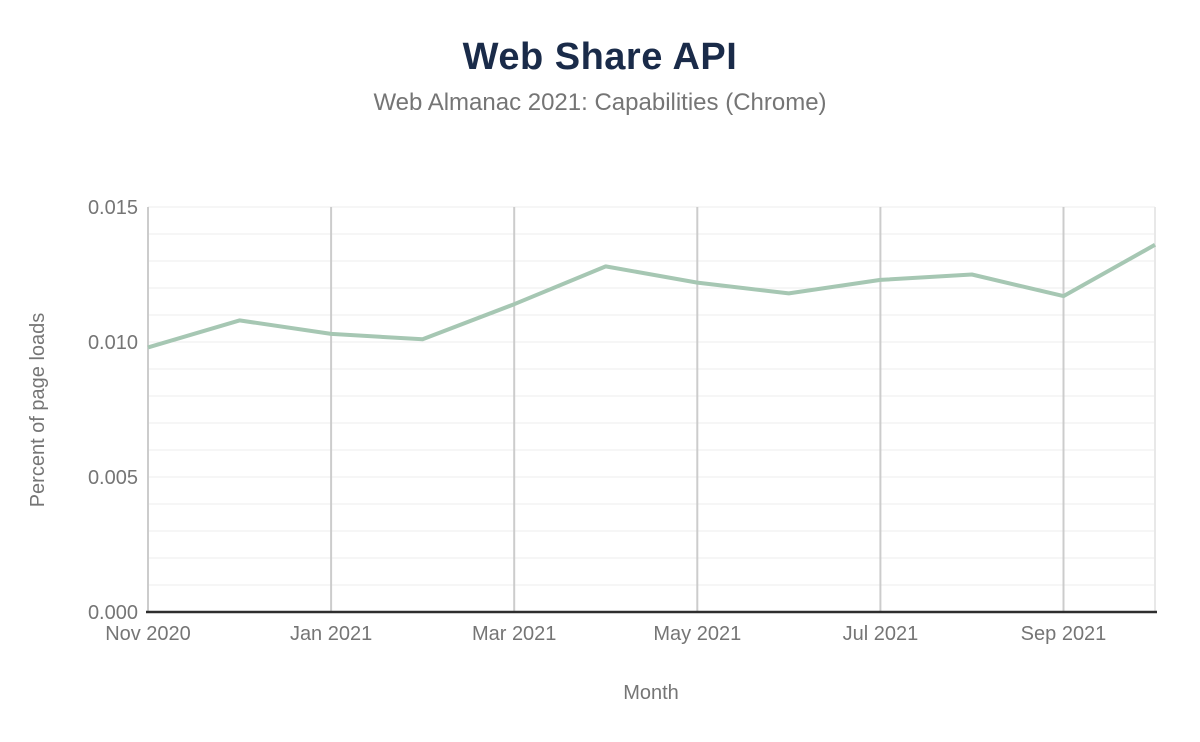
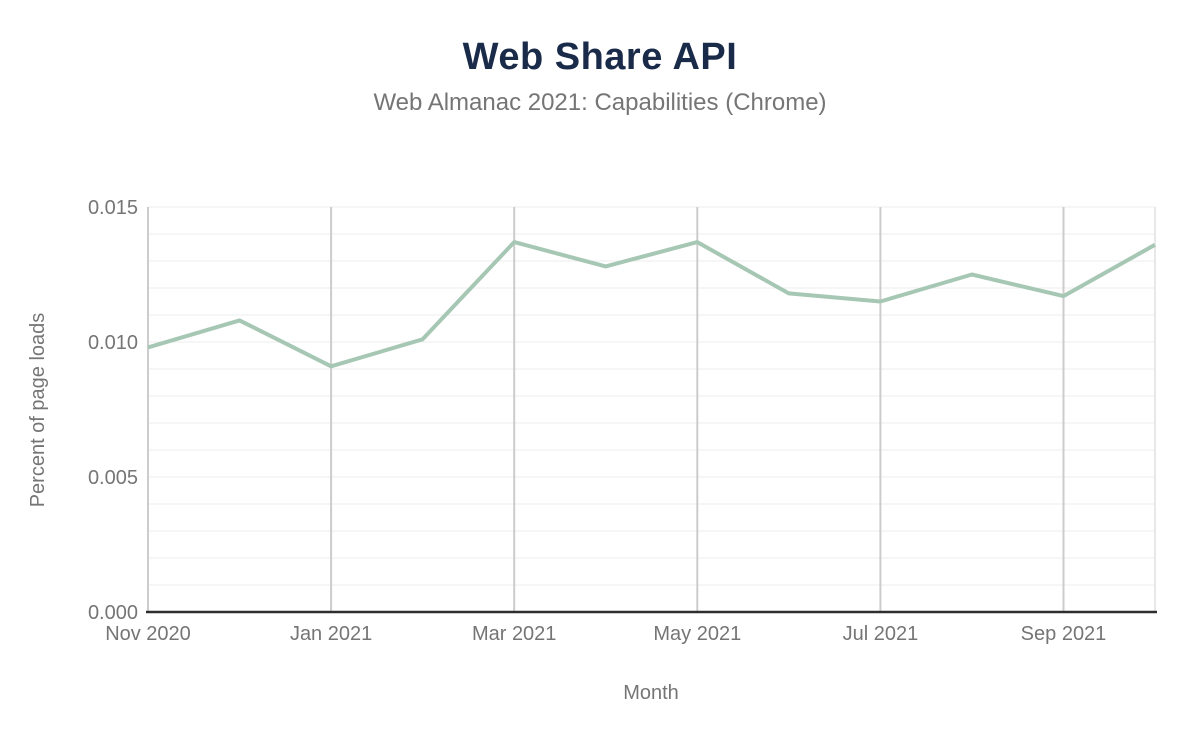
Jan 2021: 0.0103 -> 0.0091
Mar 2021: 0.0114 -> 0.0137
May 2021: 0.0122 -> 0.0137
Jul 2021: 0.0123 -> 0.0115
